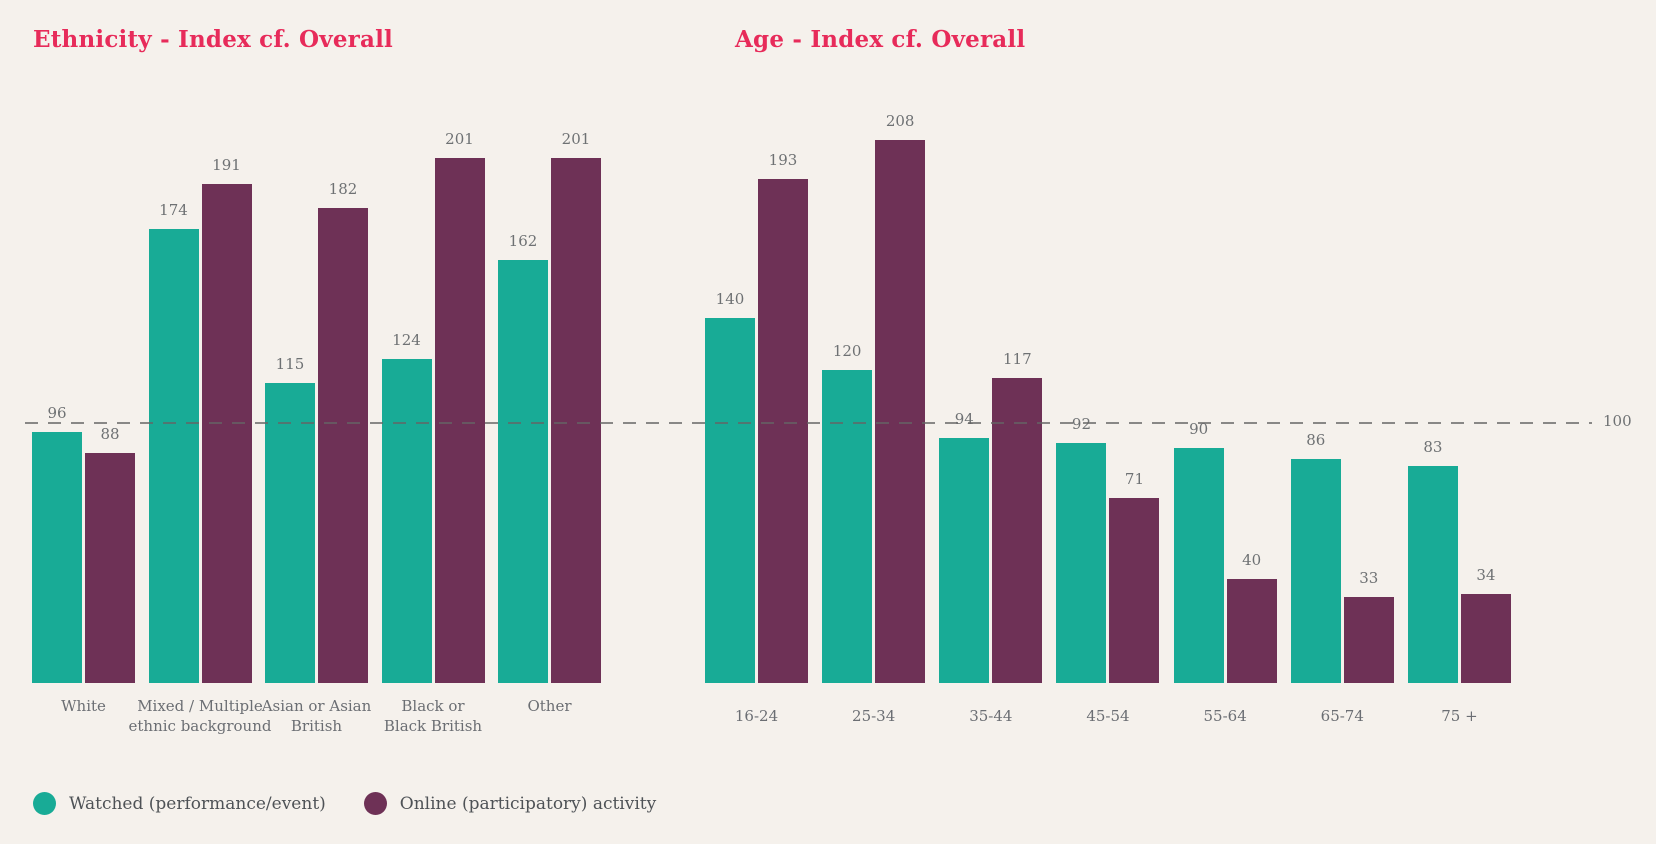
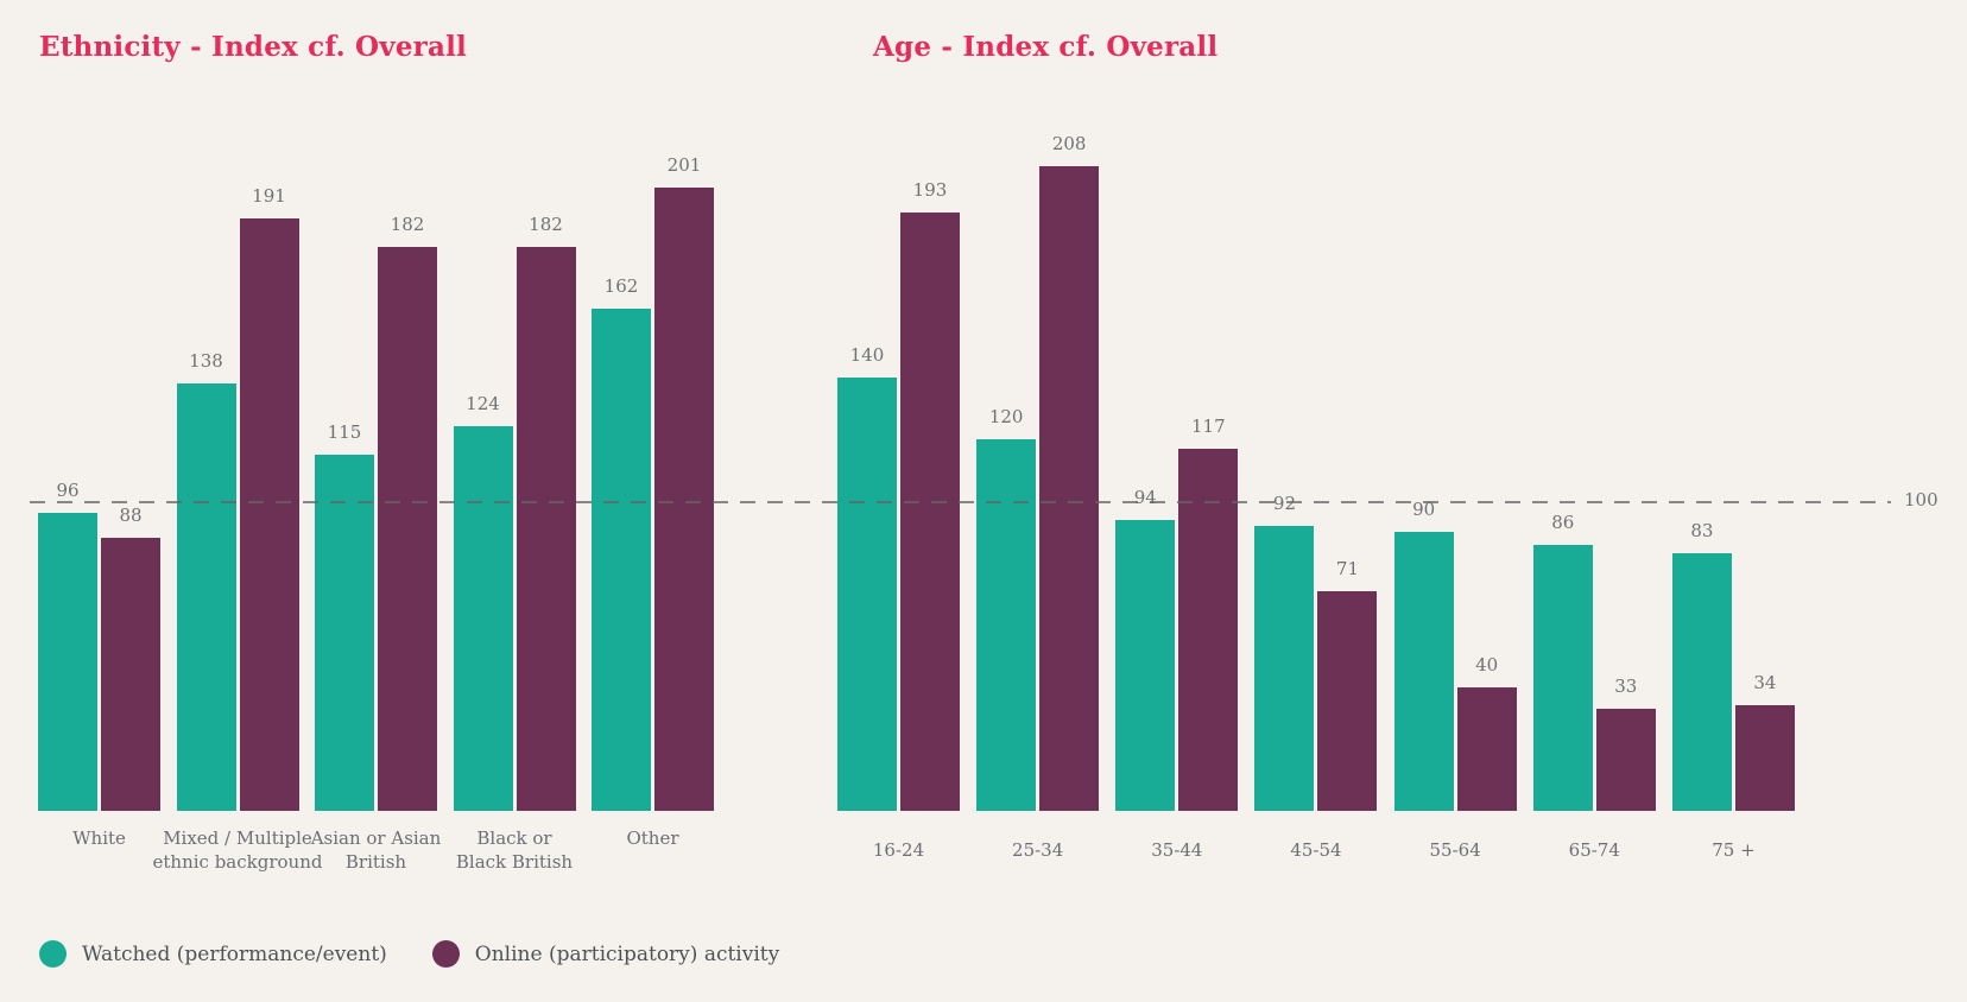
Ethnicity - Index cf. Overall/Watched (performance/event)/Mixed / Multiple ethnic background: 174 -> 138
Ethnicity - Index cf. Overall/Online (participatory) activity/Black or Black British: 201 -> 182
